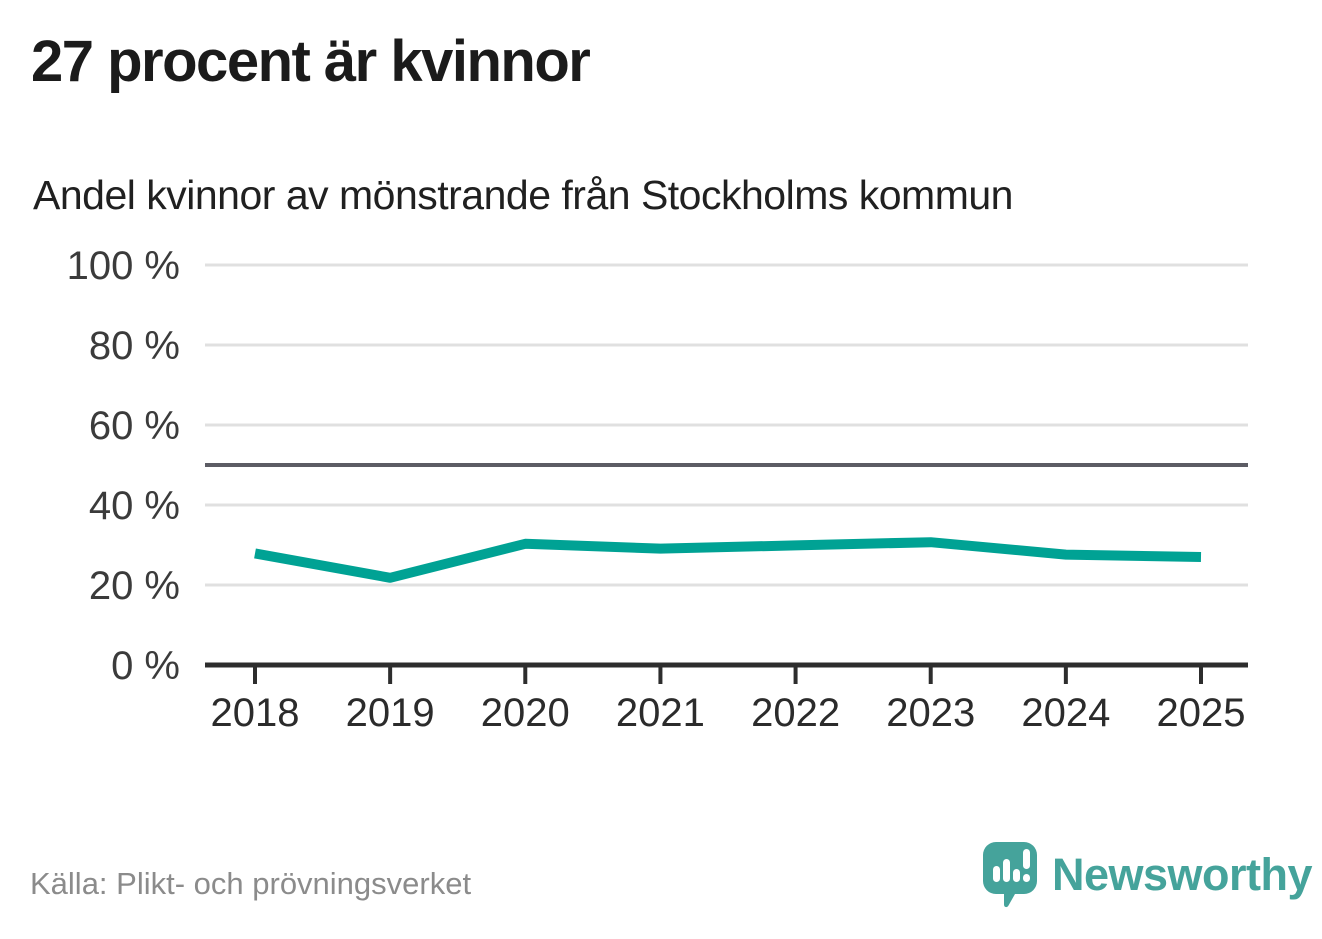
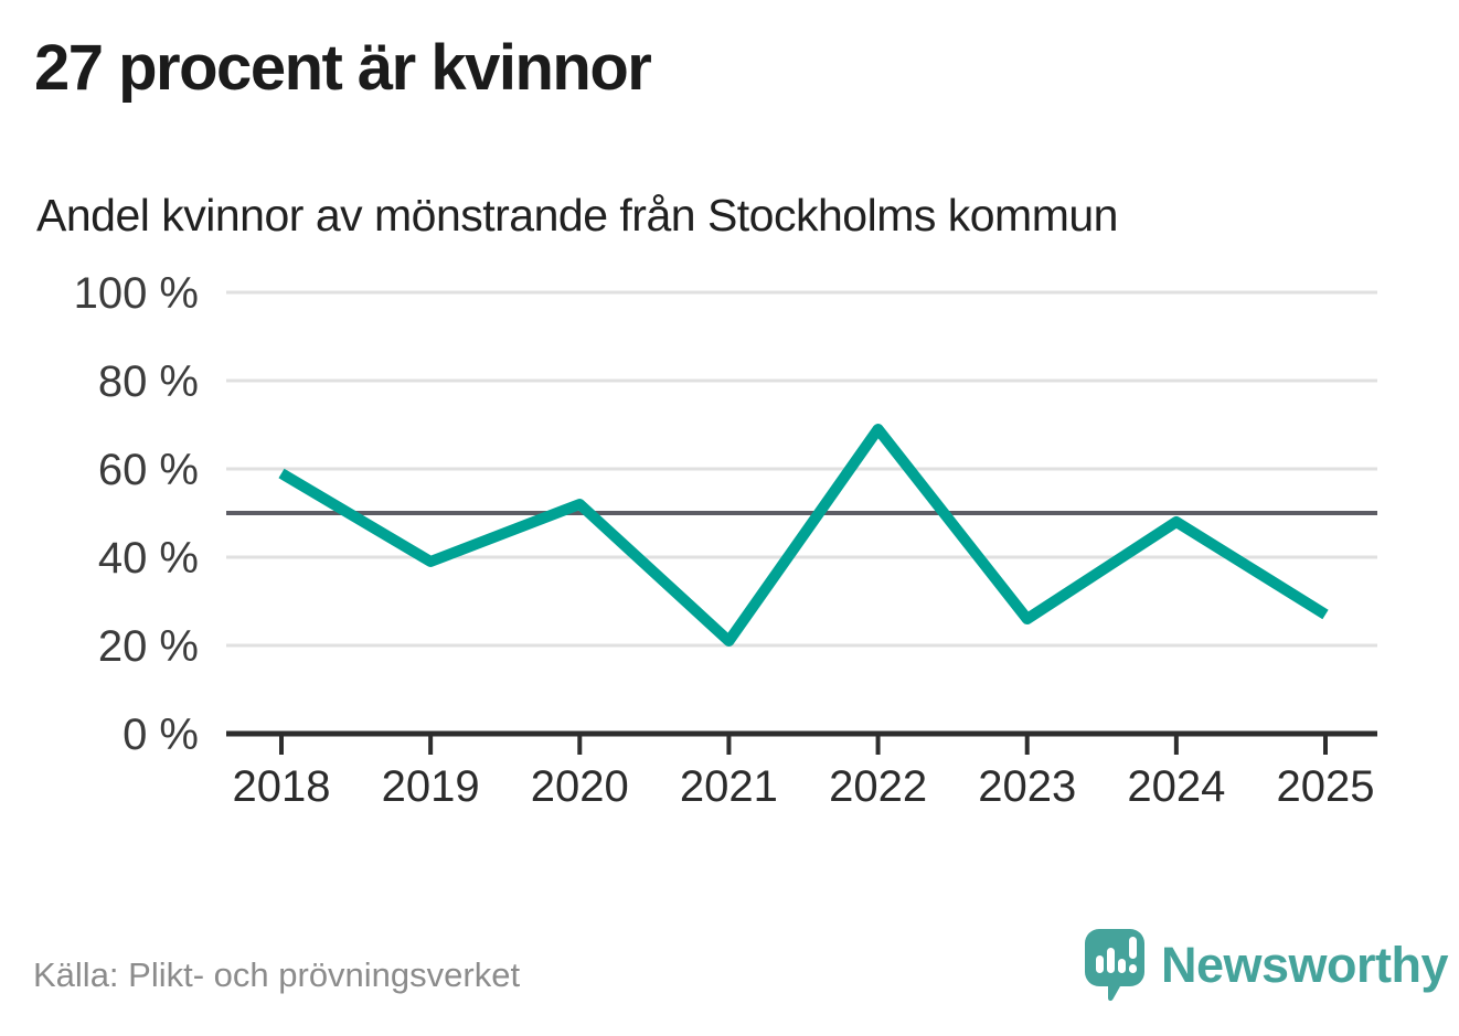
2018: 28% -> 59%
2019: 22% -> 39%
2020: 30% -> 52%
2021: 29% -> 21%
2022: 30% -> 69%
2023: 31% -> 26%
2024: 28% -> 48%
